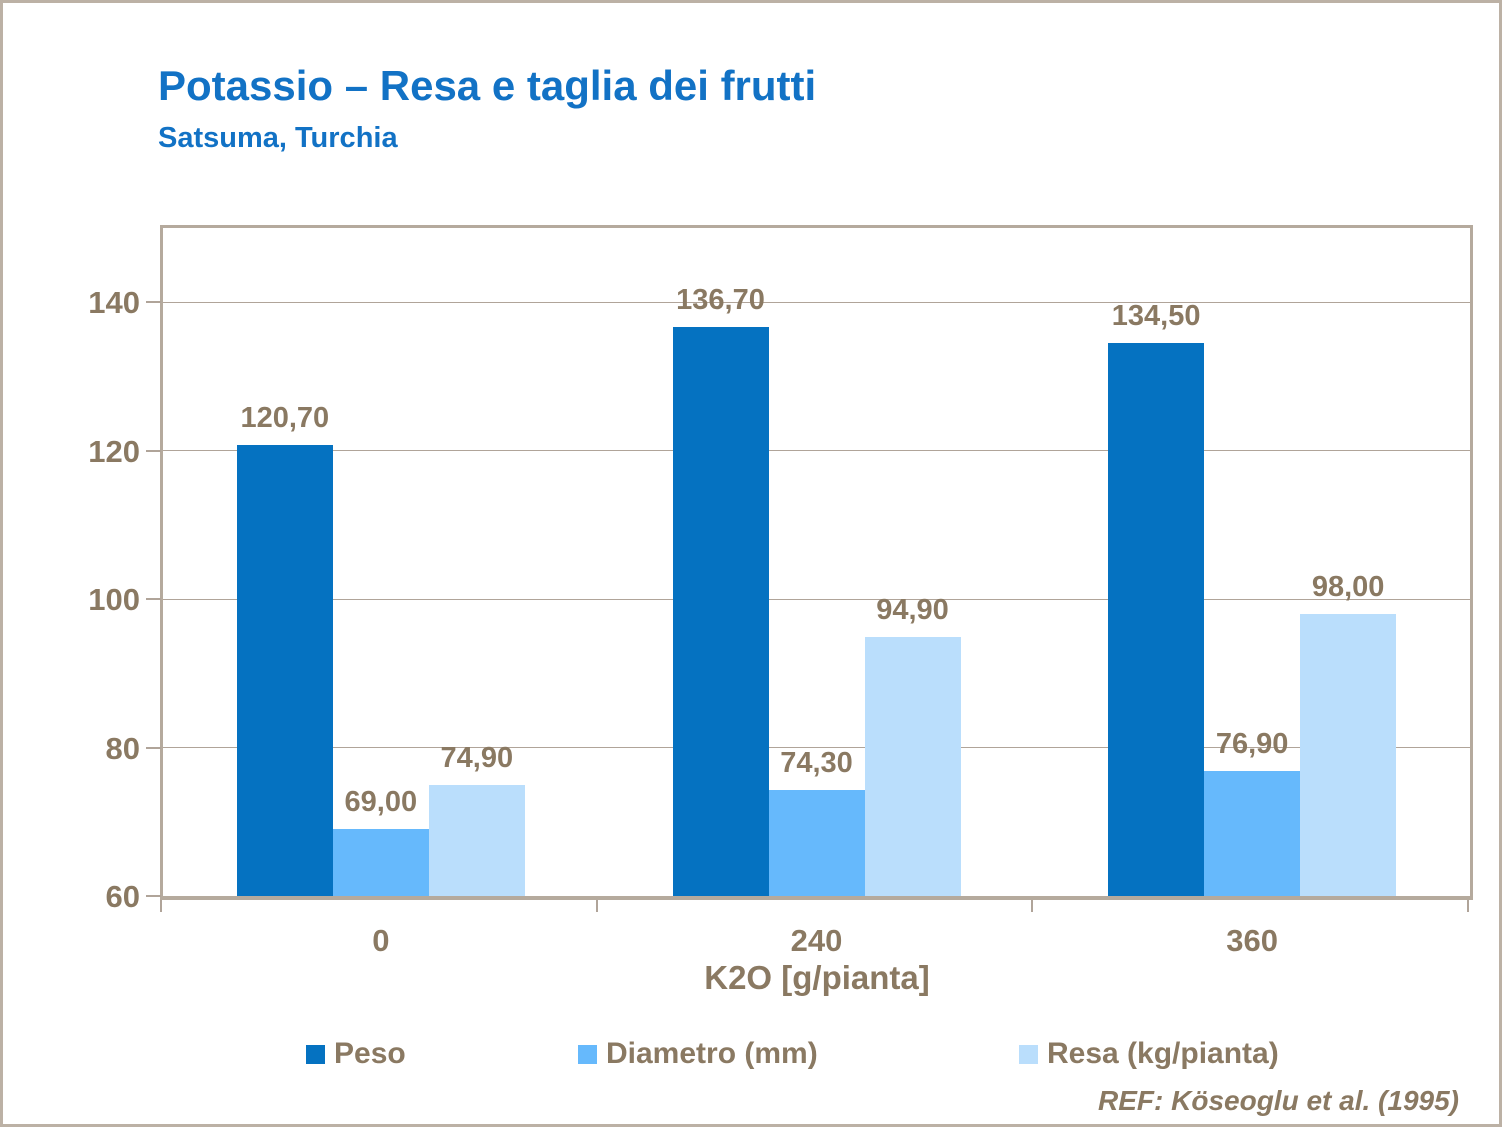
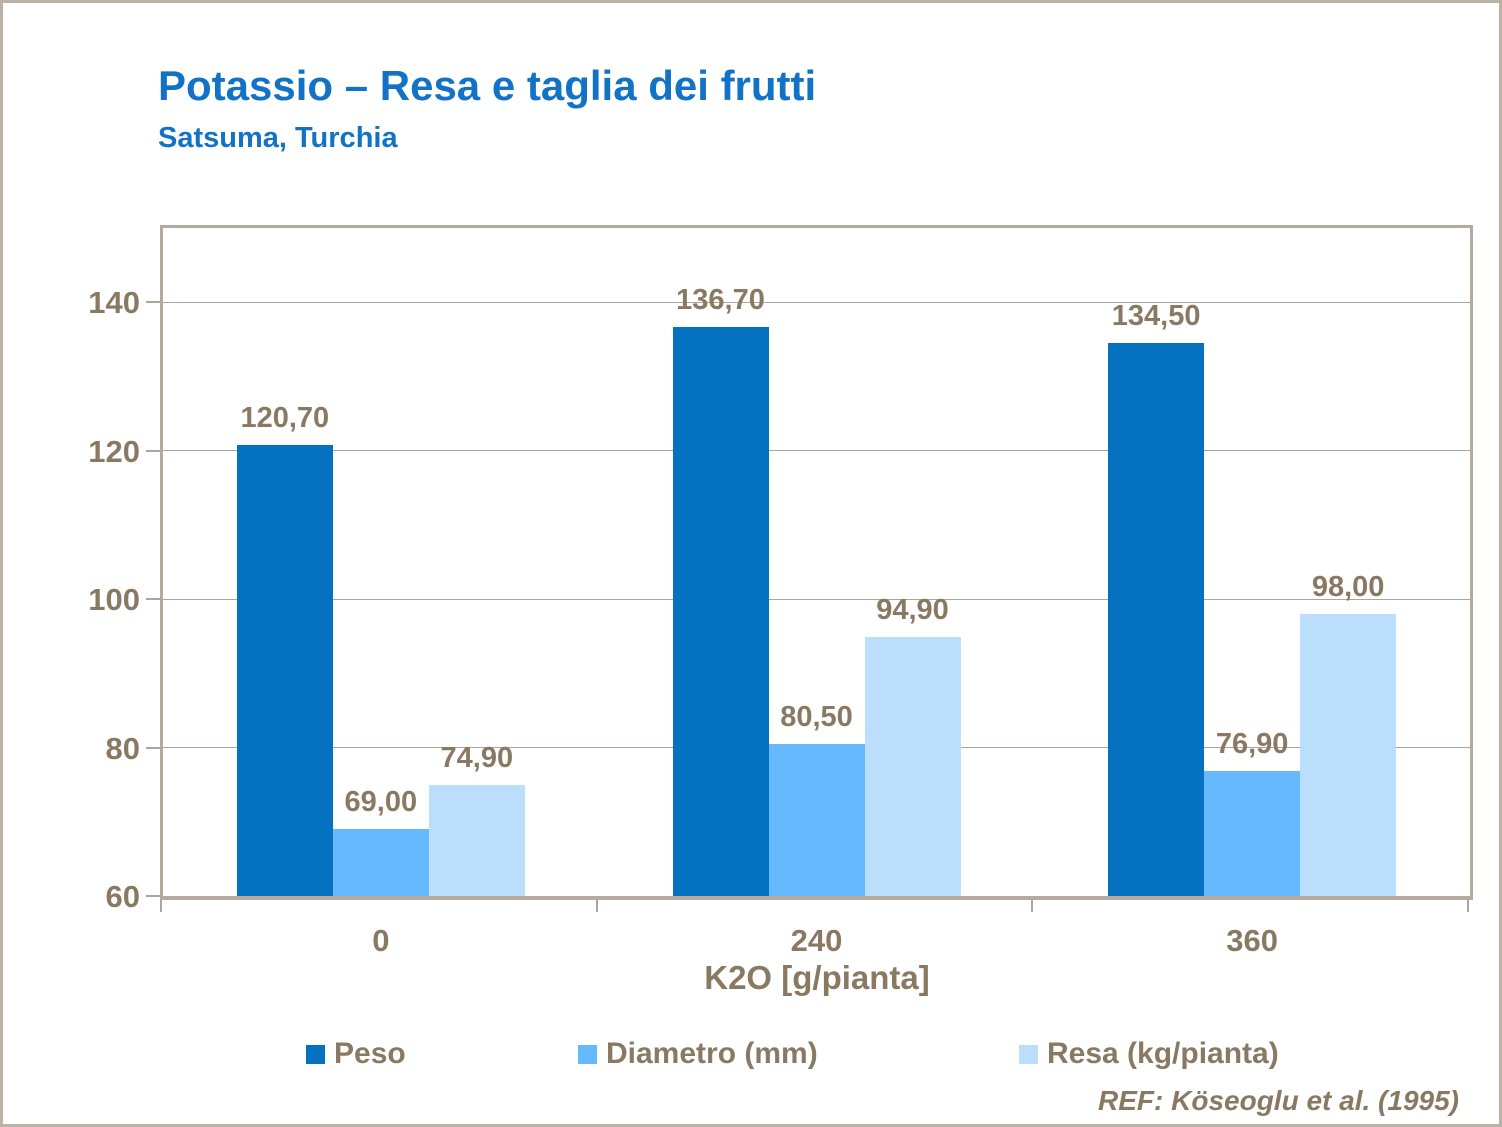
Diametro (mm)/240: 74,30 -> 80,50
